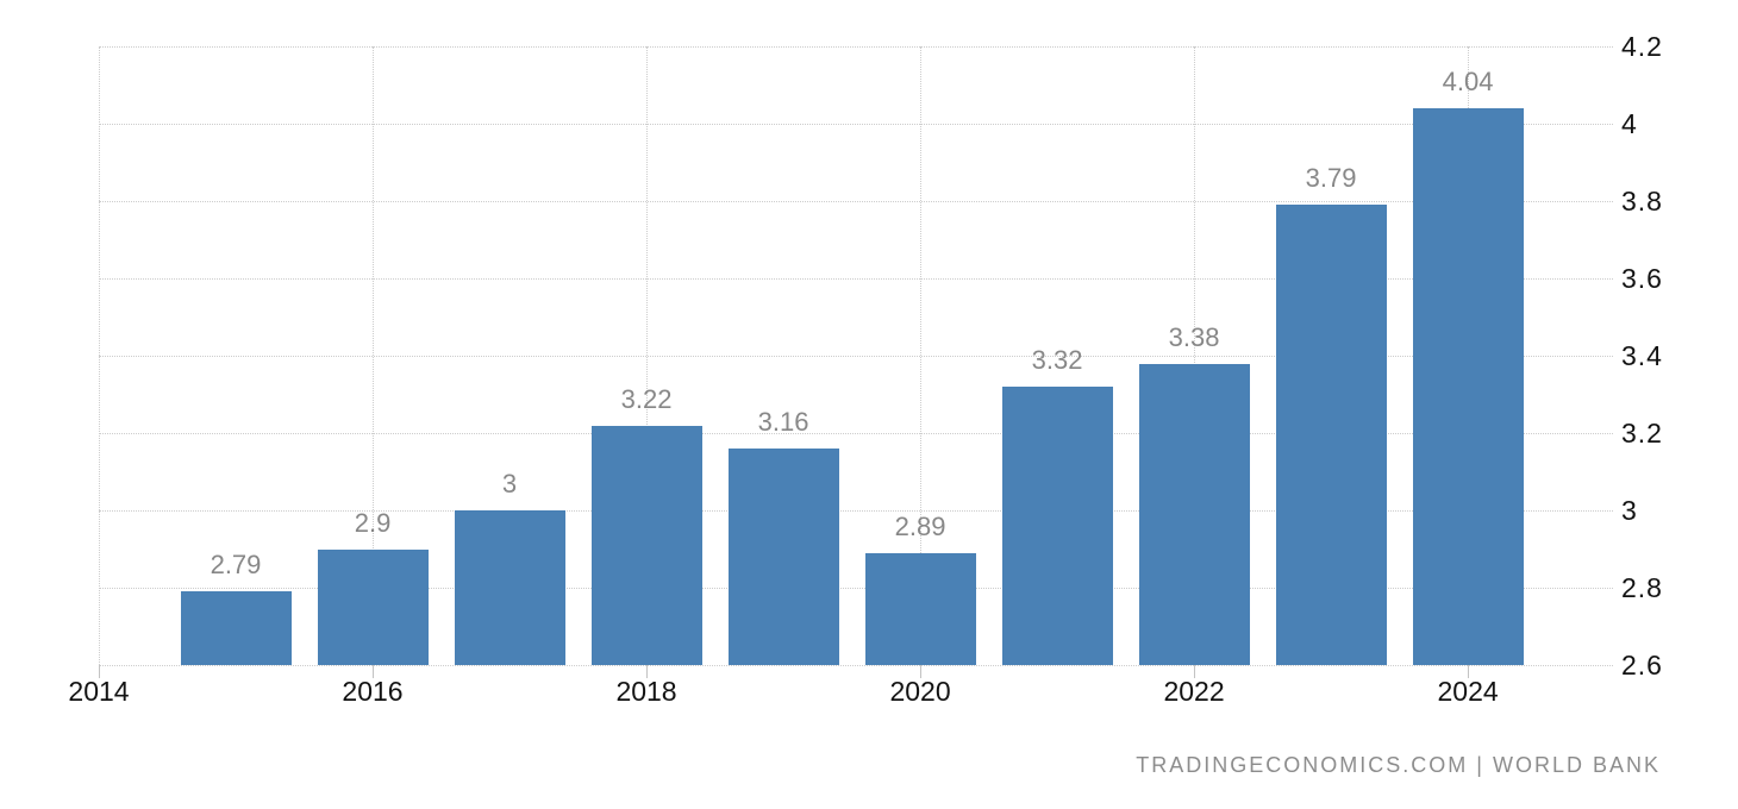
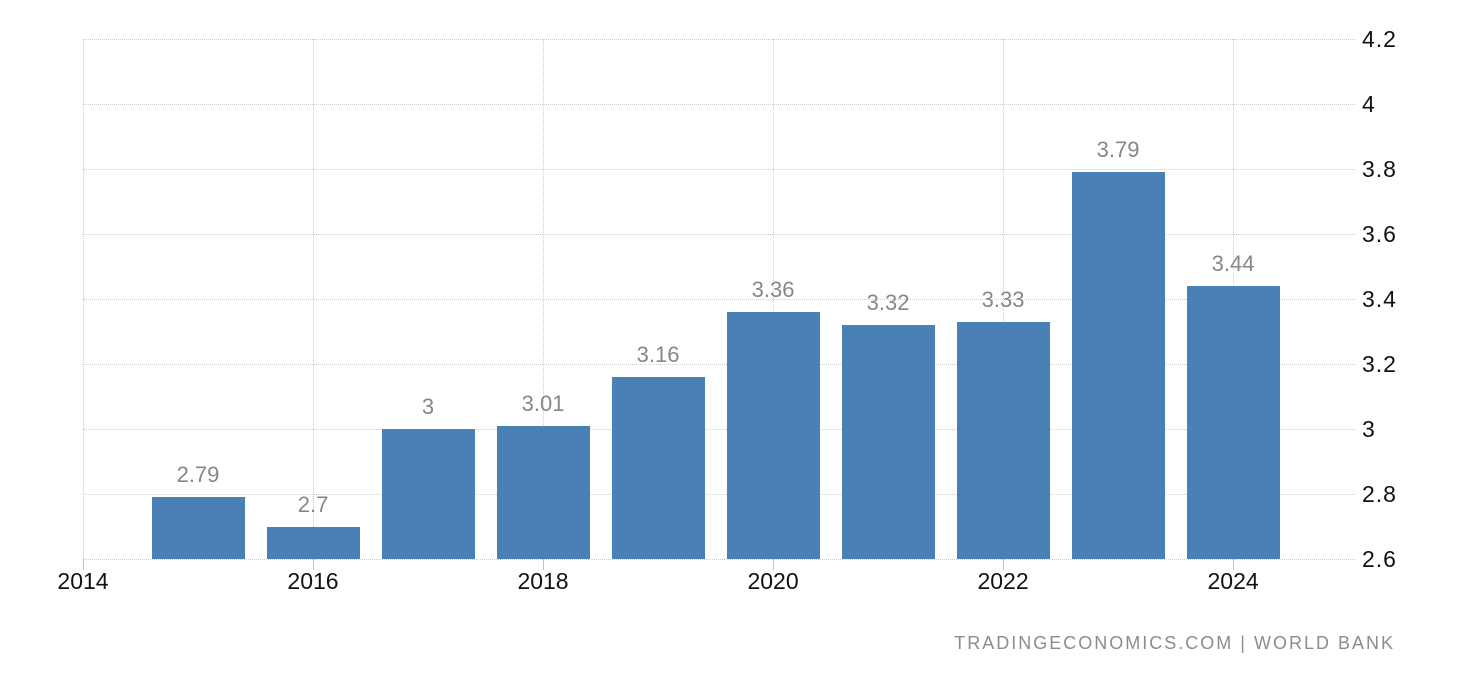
2016: 2.9 -> 2.7
2018: 3.22 -> 3.01
2020: 2.89 -> 3.36
2022: 3.38 -> 3.33
2024: 4.04 -> 3.44
